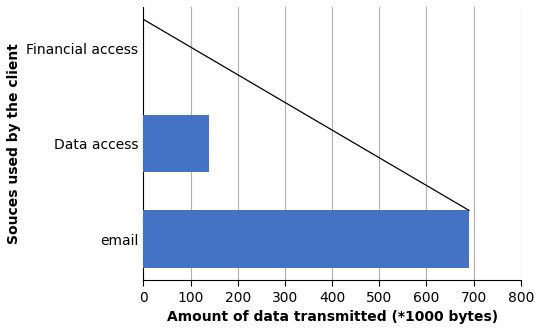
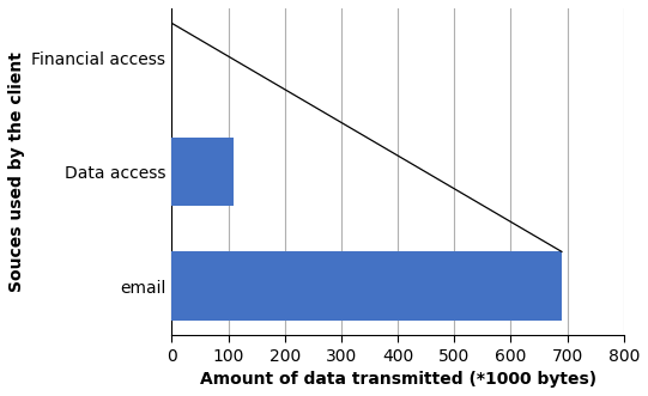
Data access: 140 -> 110
